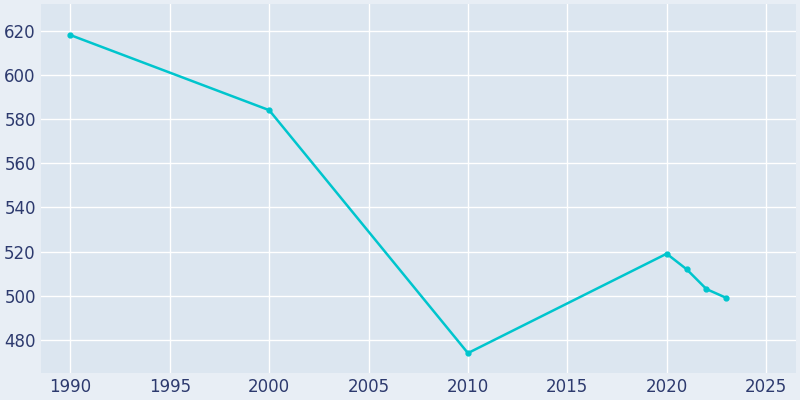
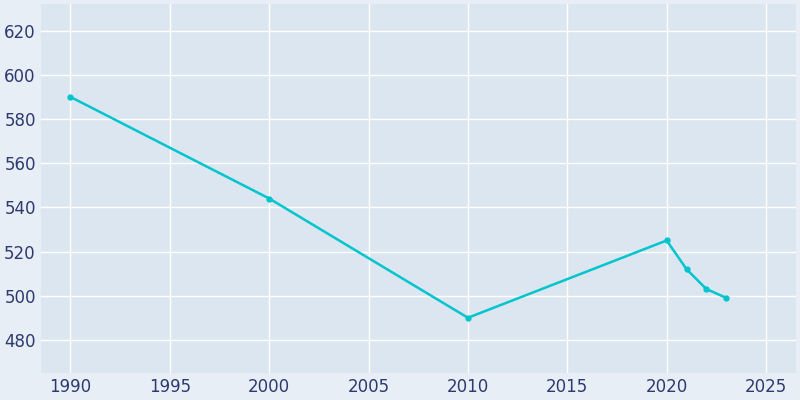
1990: 618 -> 590
2000: 584 -> 544
2010: 474 -> 490
2020: 519 -> 525
